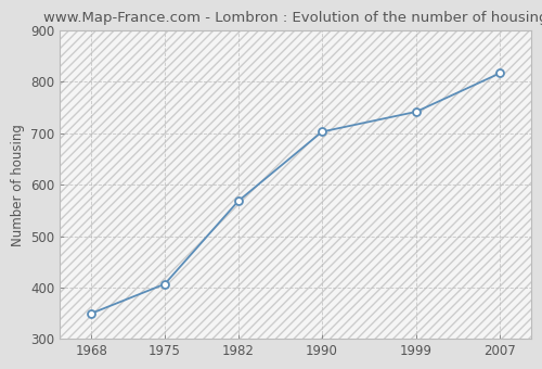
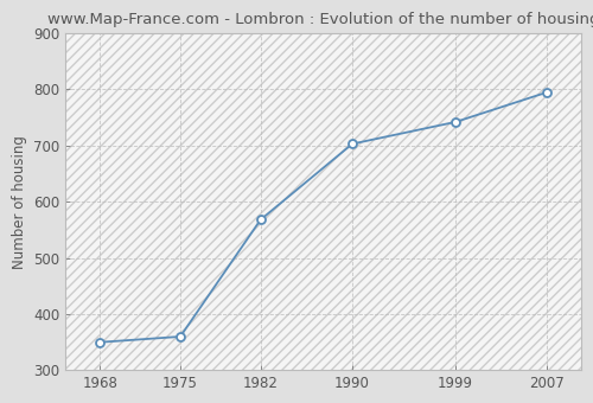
1975: 407 -> 360
2007: 817 -> 795
